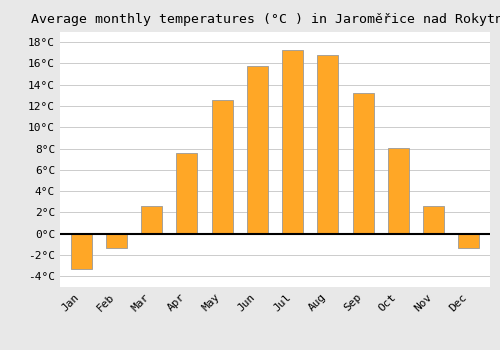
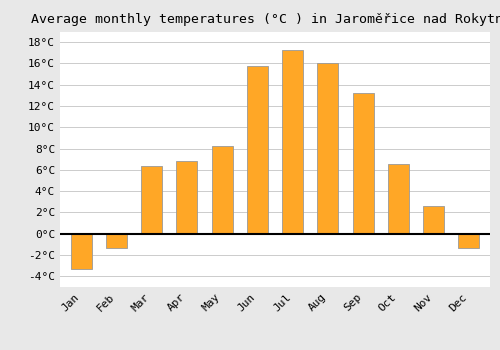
Mar: 2.6°C -> 6.4°C
Apr: 7.6°C -> 6.8°C
May: 12.6°C -> 8.2°C
Aug: 16.8°C -> 16.0°C
Oct: 8.1°C -> 6.6°C
